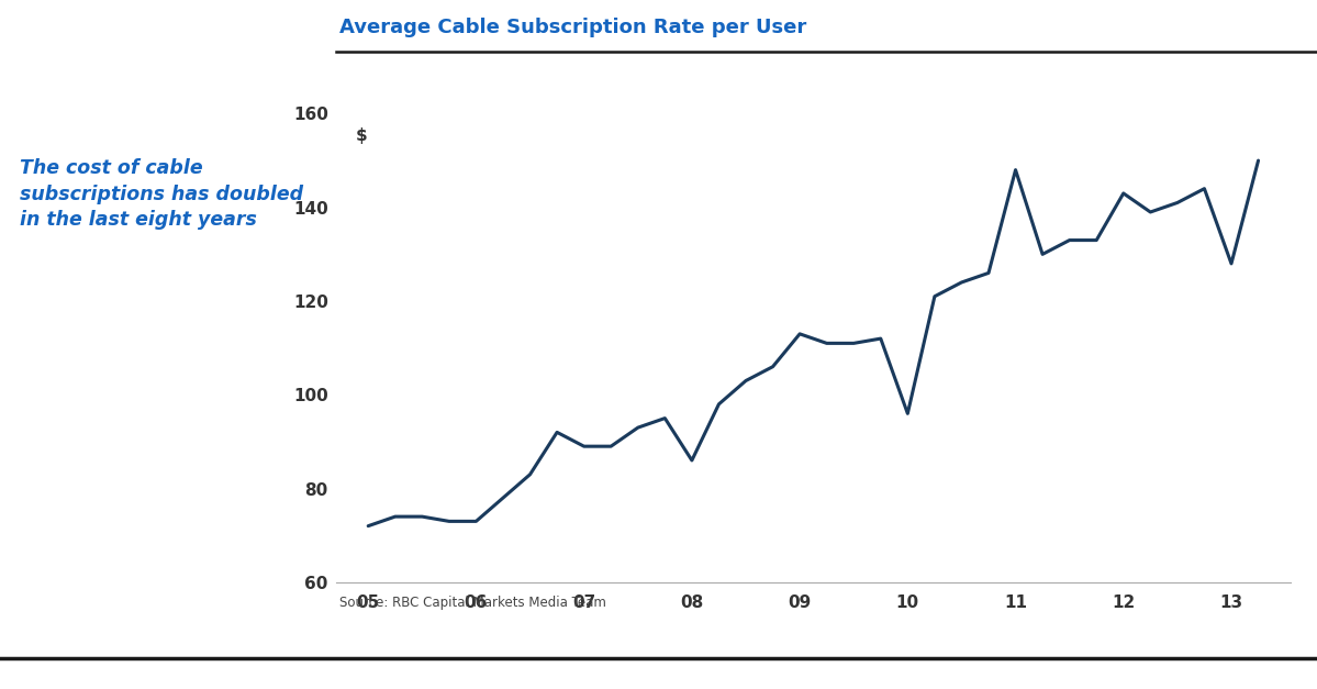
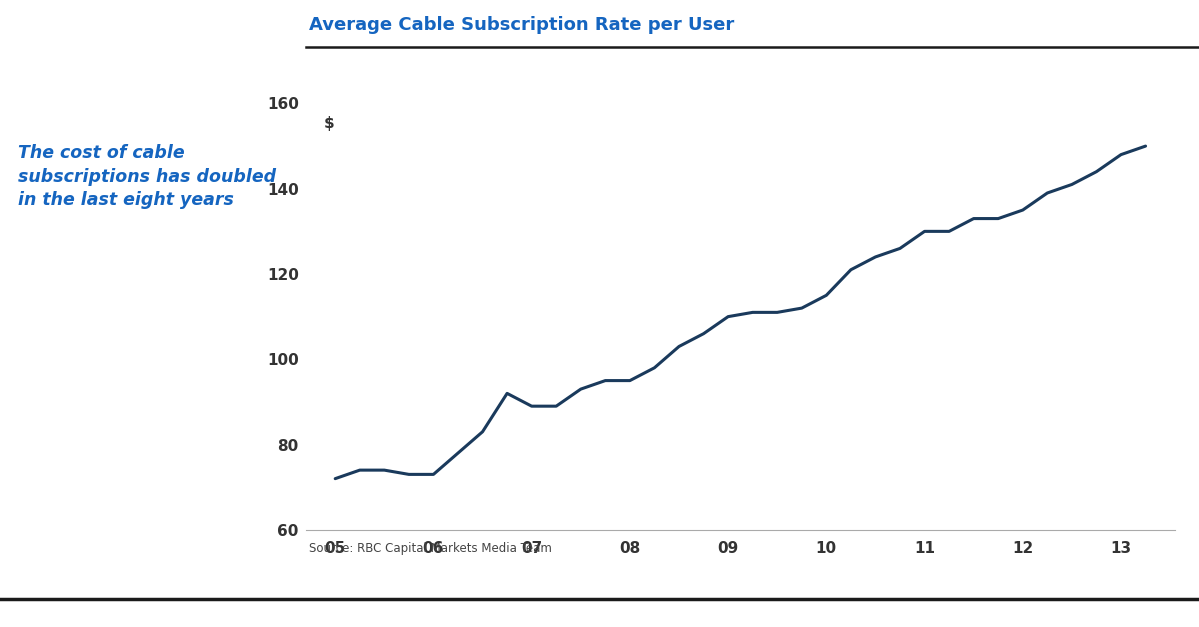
08: 86 -> 95
09: 113 -> 110
10: 96 -> 115
11: 148 -> 130
12: 143 -> 135
13: 128 -> 148
